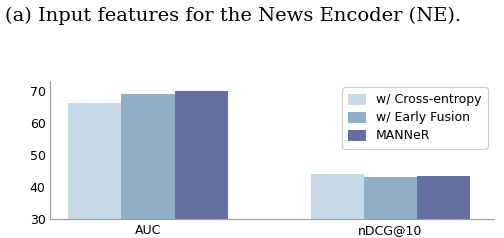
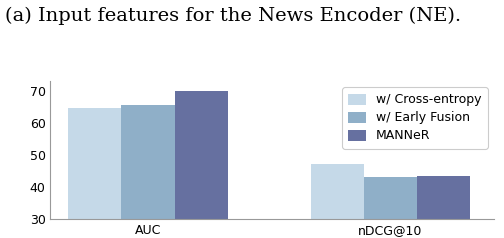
w/ Cross-entropy/AUC: 66.2 -> 64.5
w/ Early Fusion/AUC: 69.0 -> 65.5
w/ Cross-entropy/nDCG@10: 44.0 -> 47.0
